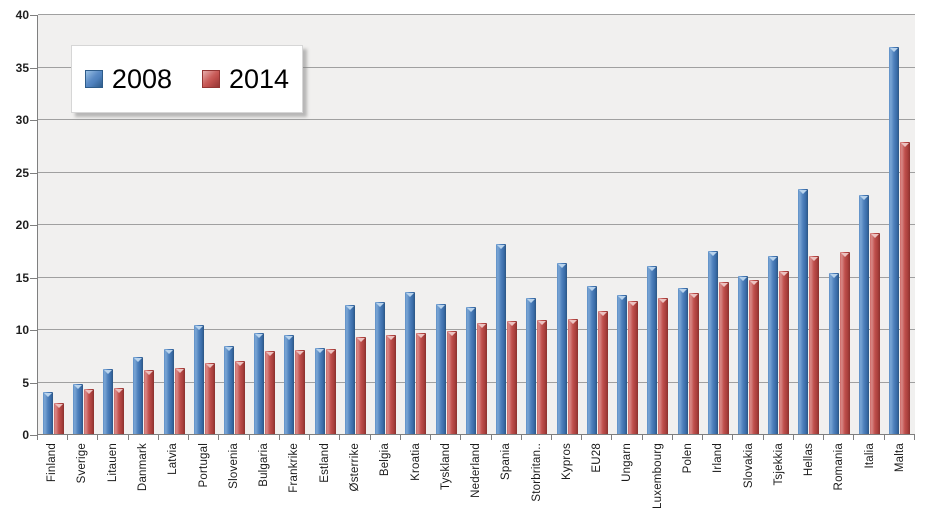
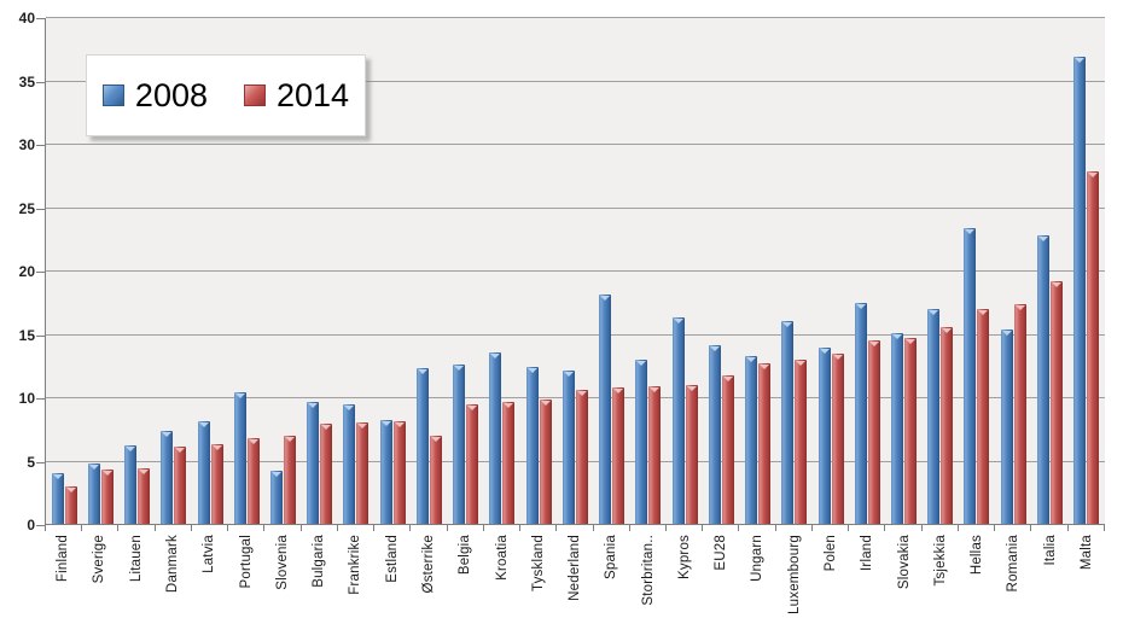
2008/Slovenia: 8.4 -> 4.2
2014/Østerrike: 9.3 -> 7.0
